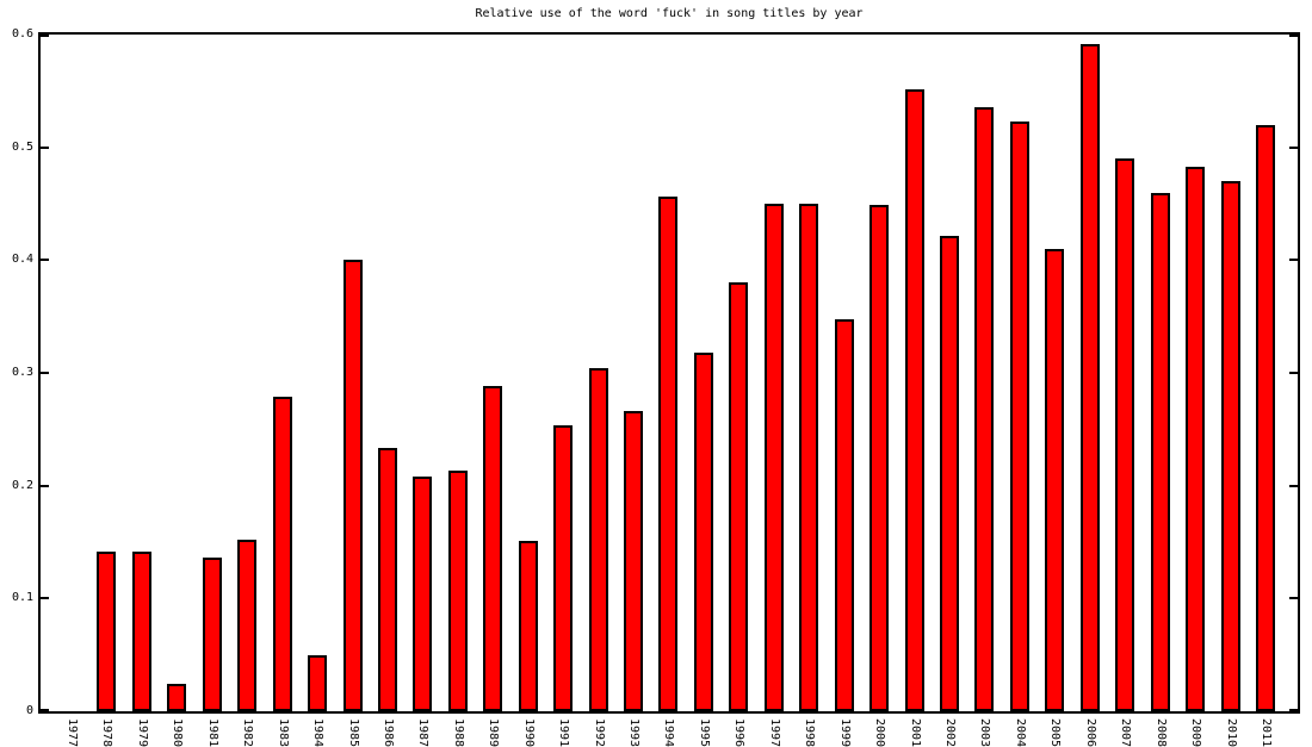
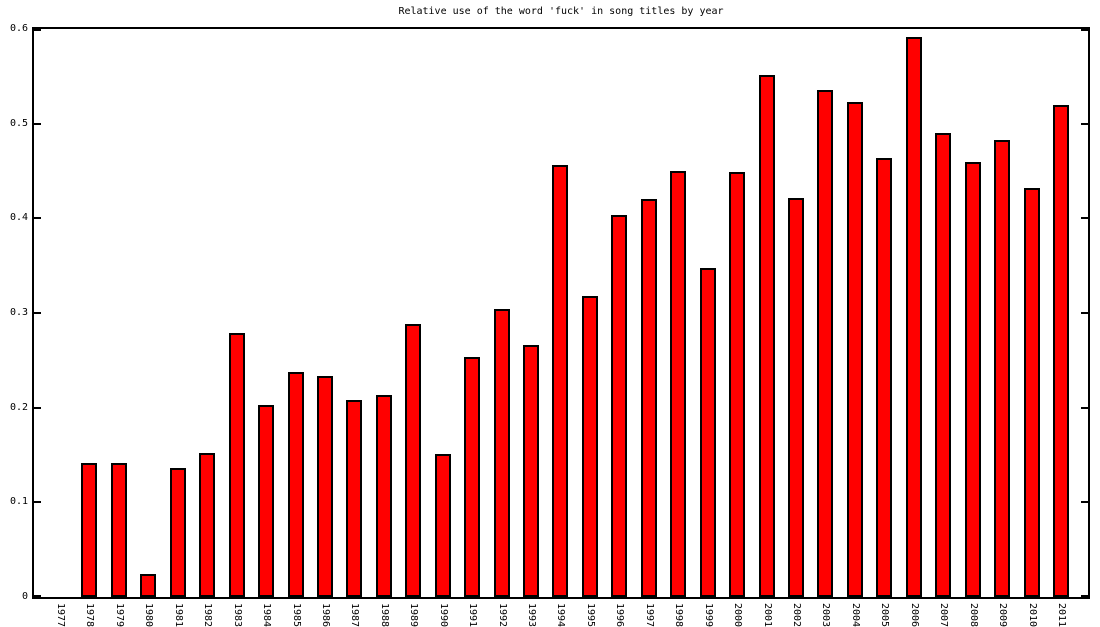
1984: 0.05 -> 0.20
1985: 0.40 -> 0.24
1996: 0.38 -> 0.40
1997: 0.45 -> 0.42
2005: 0.41 -> 0.46
2010: 0.47 -> 0.43
